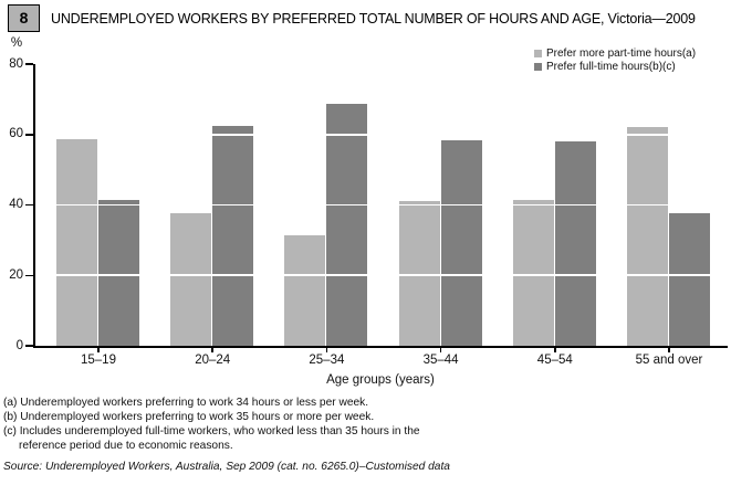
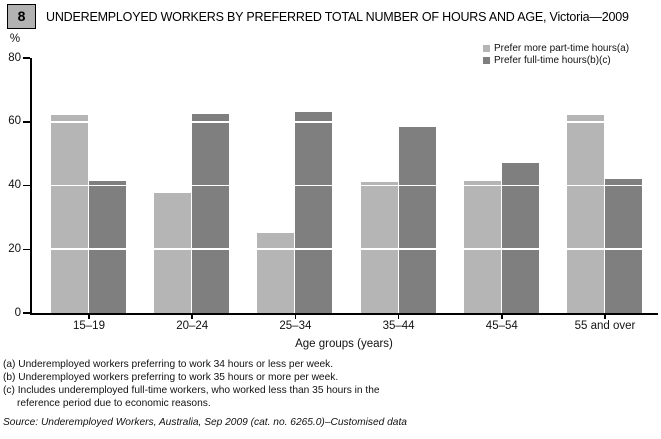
Prefer more part-time hours(a)/15–19: 59 -> 62
Prefer more part-time hours(a)/25–34: 31 -> 25
Prefer full-time hours(b)(c)/25–34: 69 -> 63
Prefer full-time hours(b)(c)/45–54: 58 -> 47
Prefer full-time hours(b)(c)/55 and over: 38 -> 42
